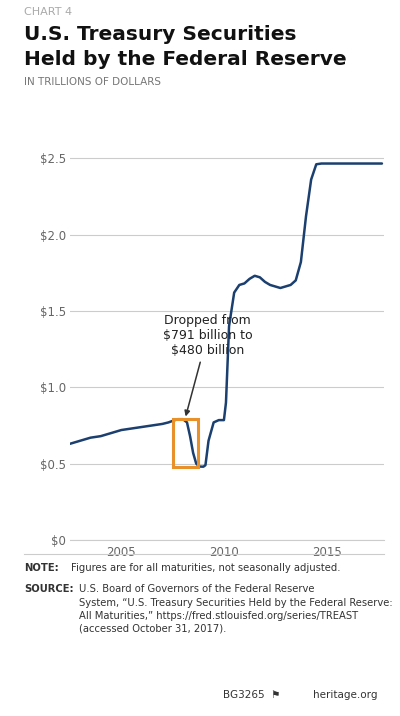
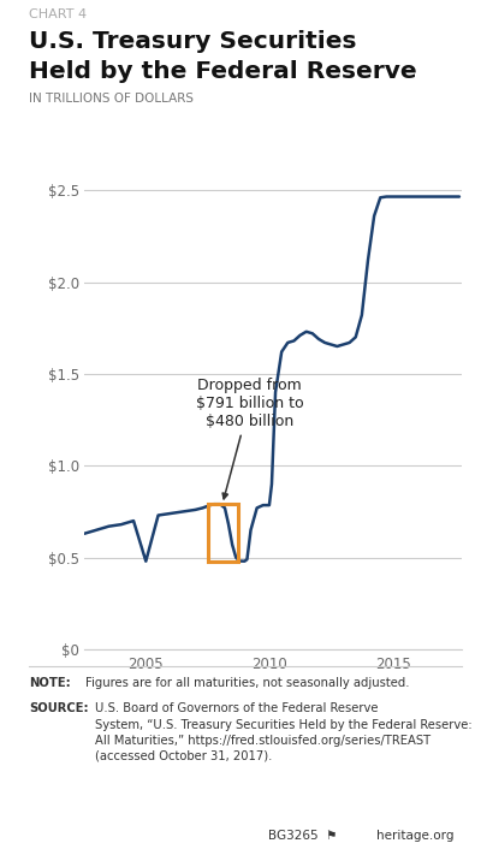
2005: $0.72 -> $0.48
